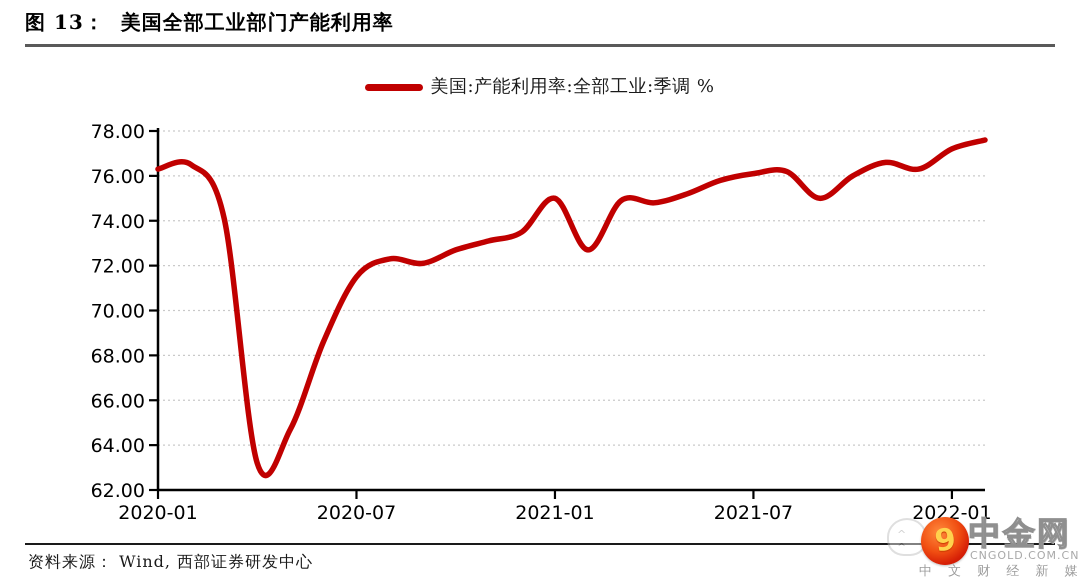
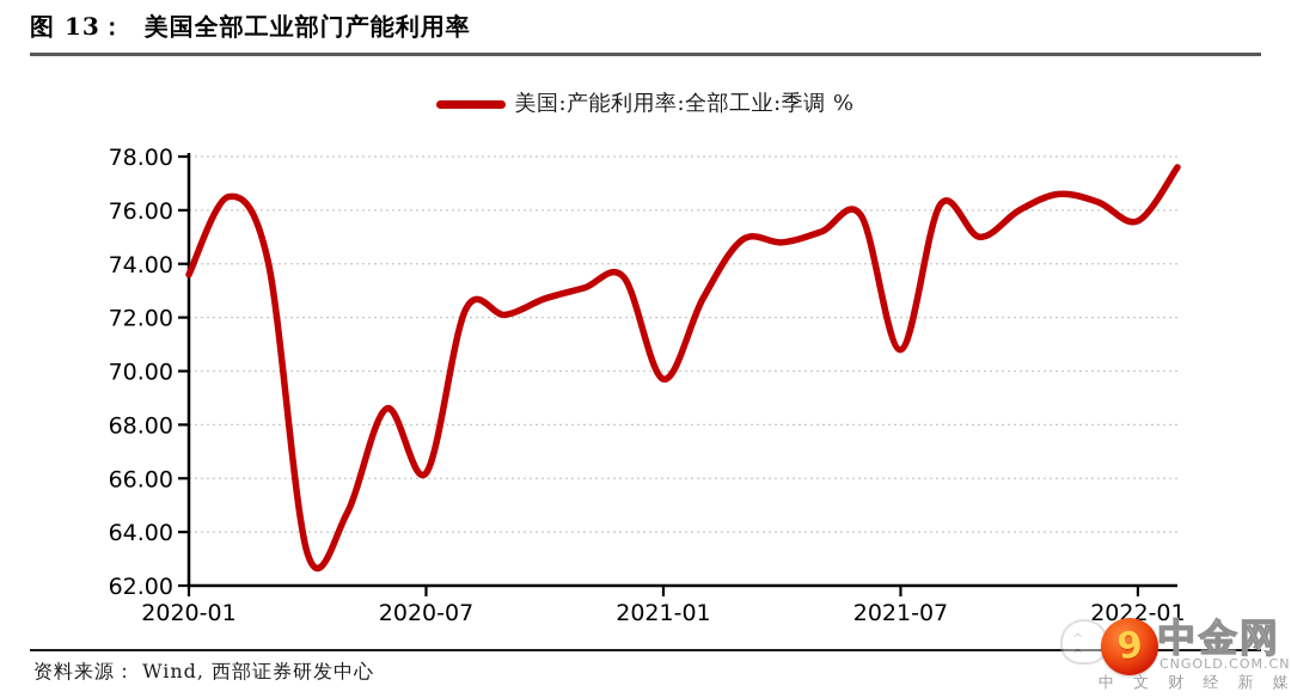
2020-01: 76.3 -> 73.6
2020-07: 71.5 -> 66.2
2021-01: 75.0 -> 69.7
2021-07: 76.1 -> 70.8
2022-01: 77.2 -> 75.6
